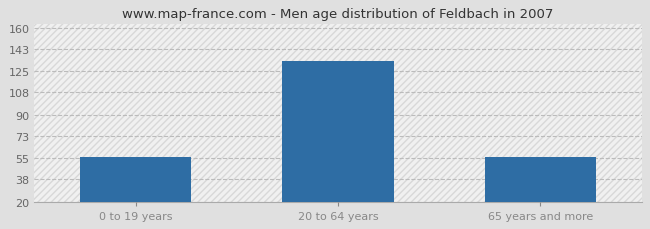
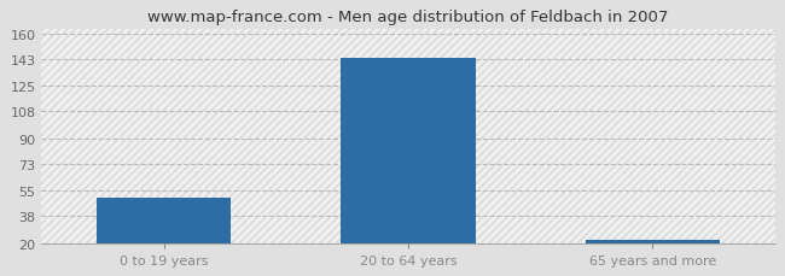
0 to 19 years: 56 -> 50
20 to 64 years: 133 -> 144
65 years and more: 56 -> 22
